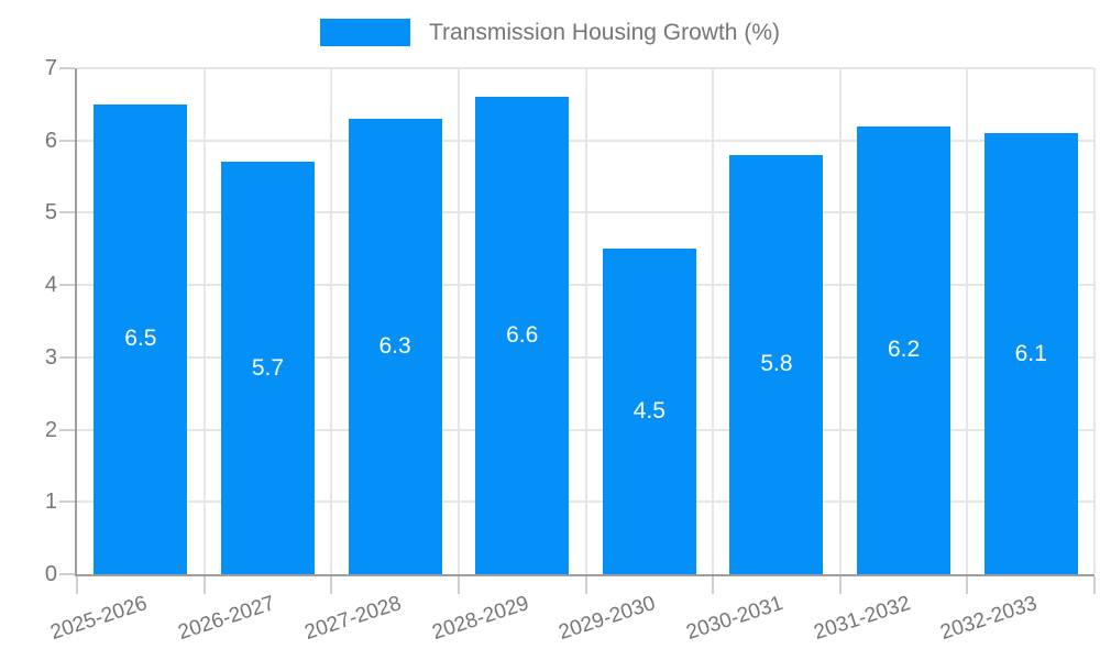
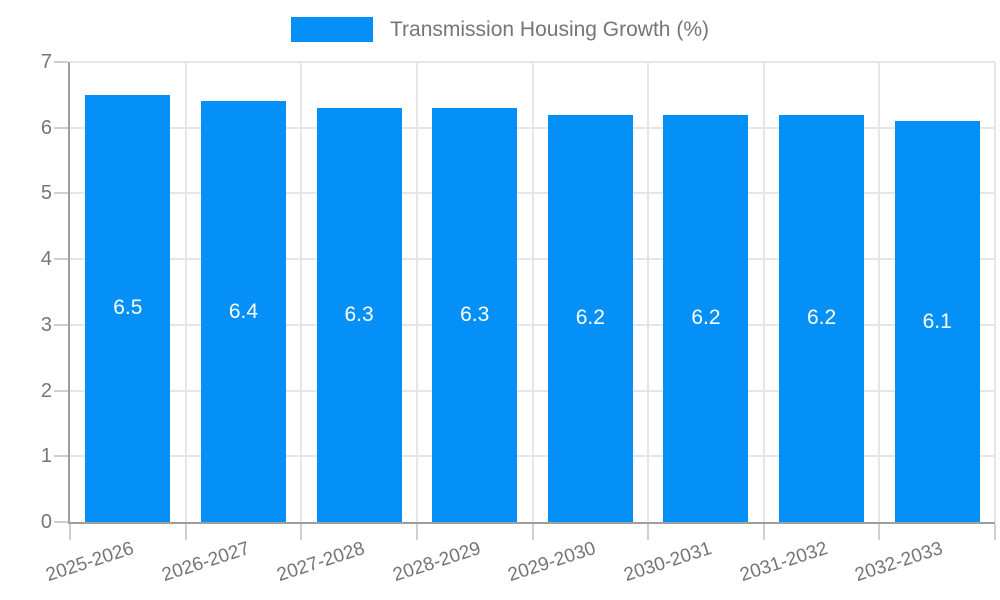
2026-2027: 5.7 -> 6.4
2028-2029: 6.6 -> 6.3
2029-2030: 4.5 -> 6.2
2030-2031: 5.8 -> 6.2
